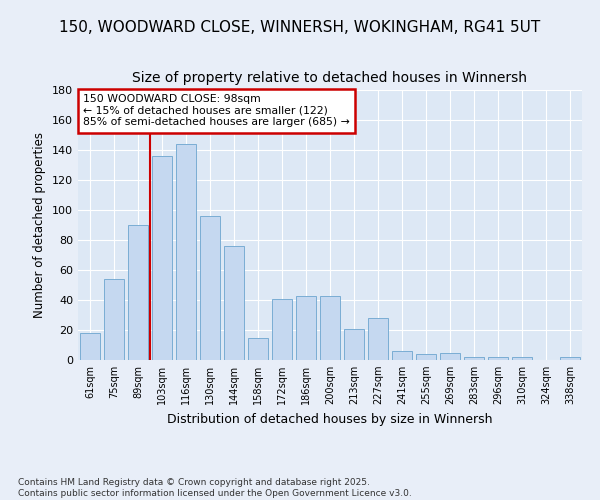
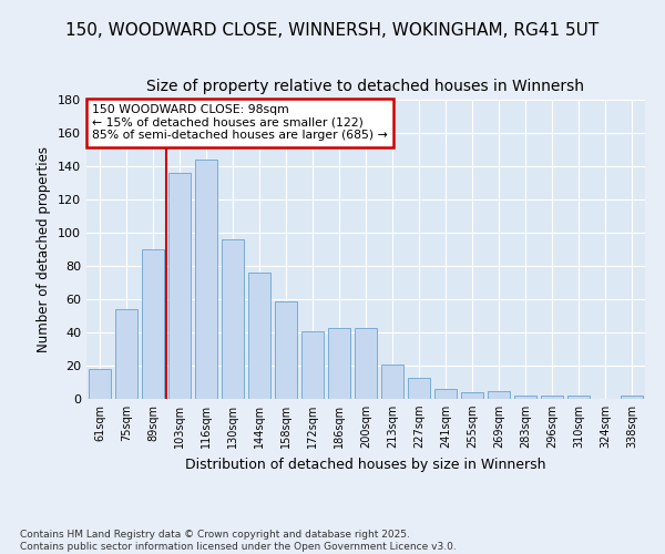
158sqm: 15 -> 59
227sqm: 28 -> 13
